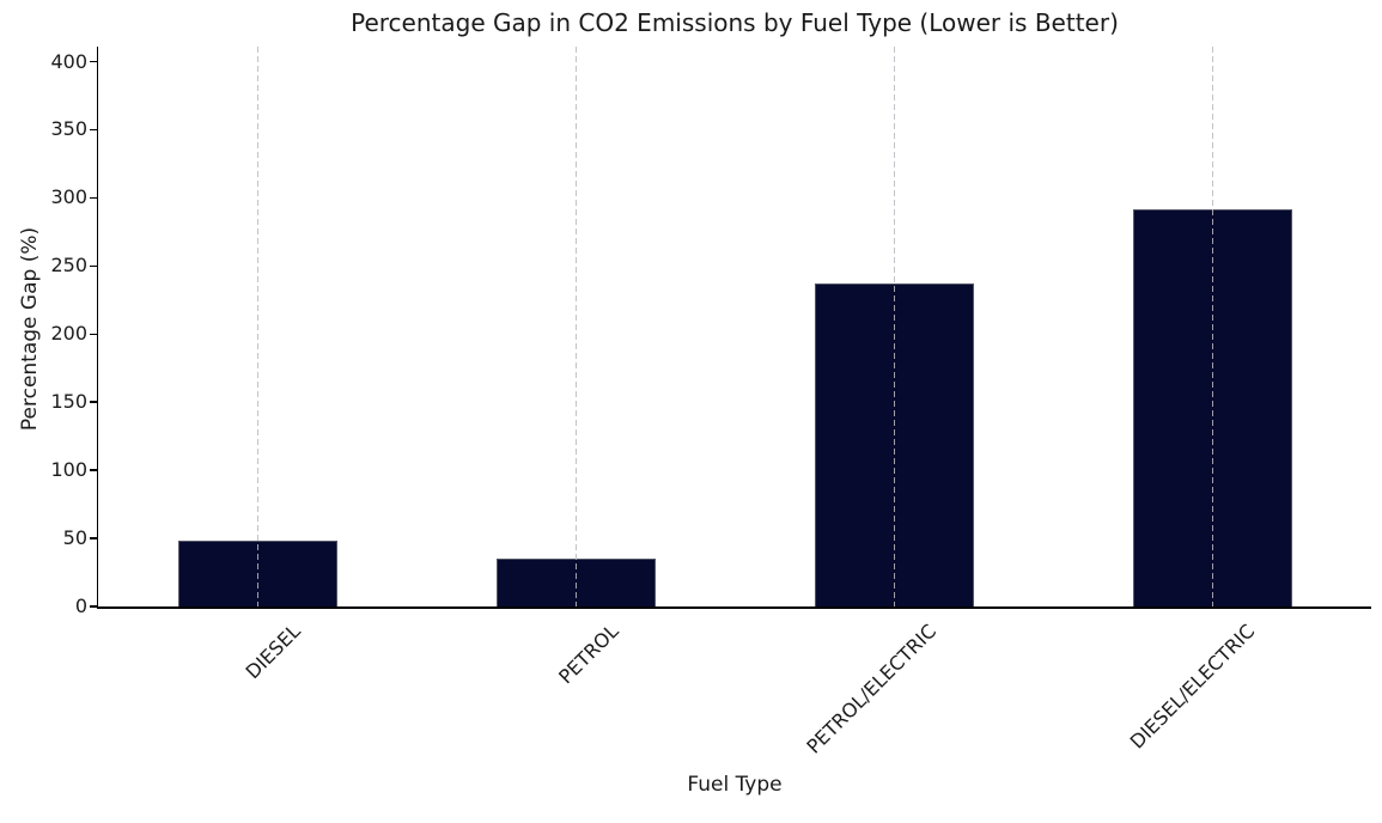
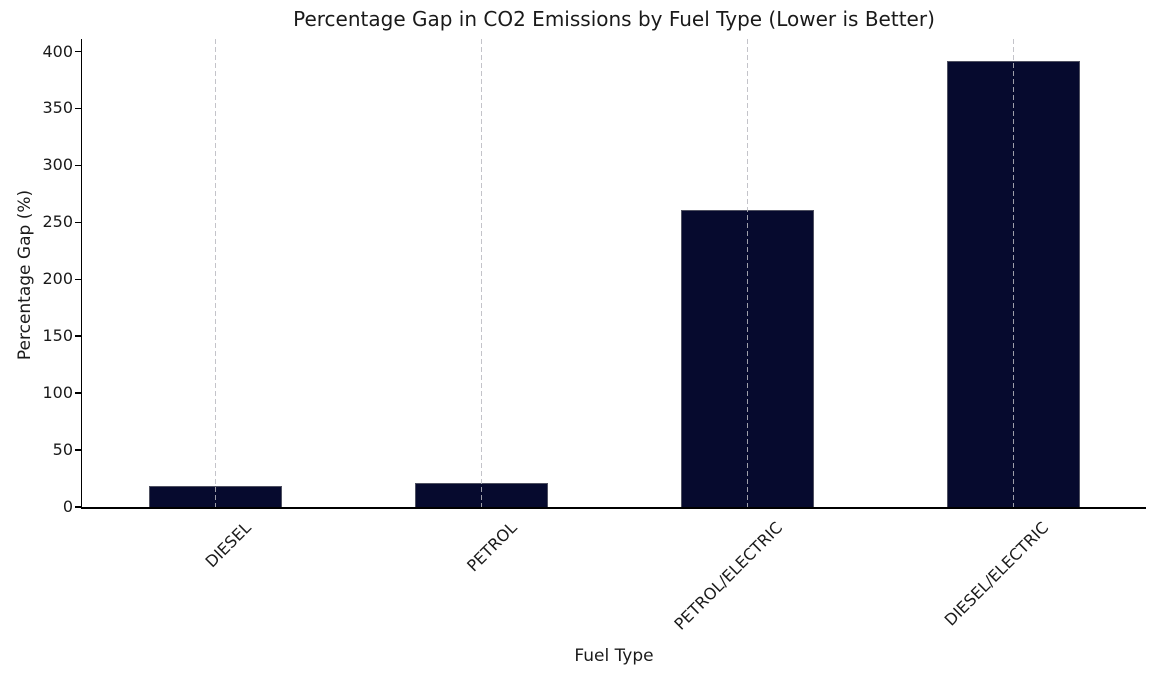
DIESEL: 48 -> 18
PETROL: 35 -> 21
PETROL/ELECTRIC: 237 -> 261
DIESEL/ELECTRIC: 292 -> 392
